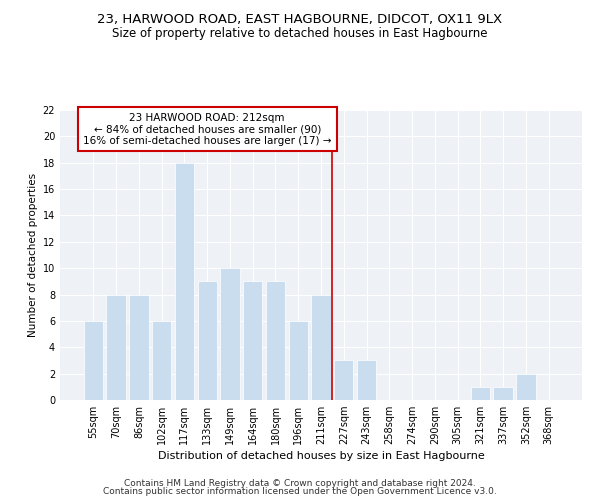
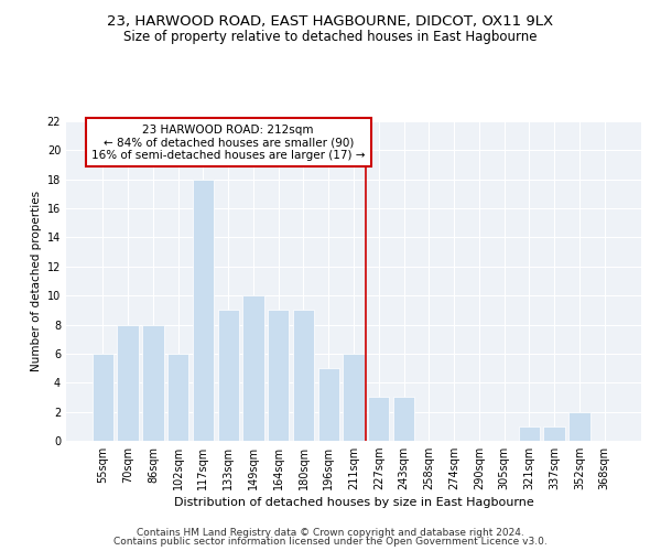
196sqm: 6 -> 5
211sqm: 8 -> 6
